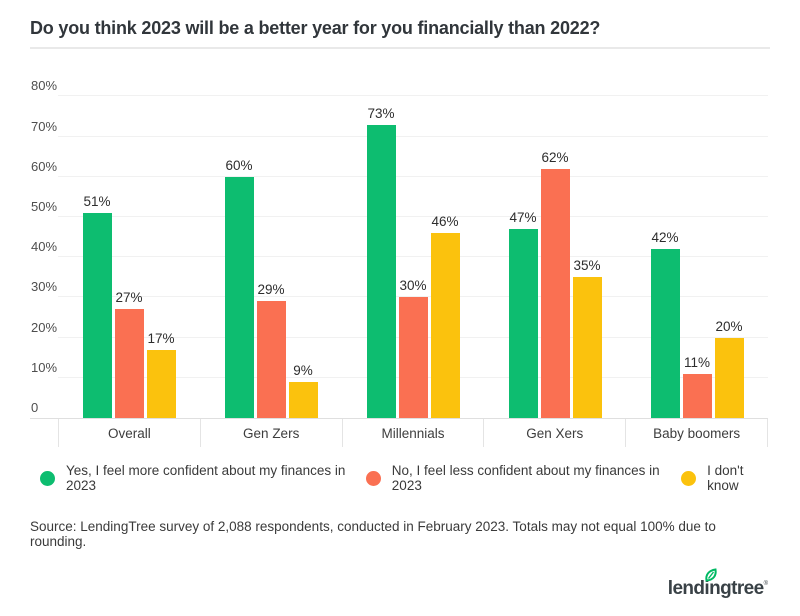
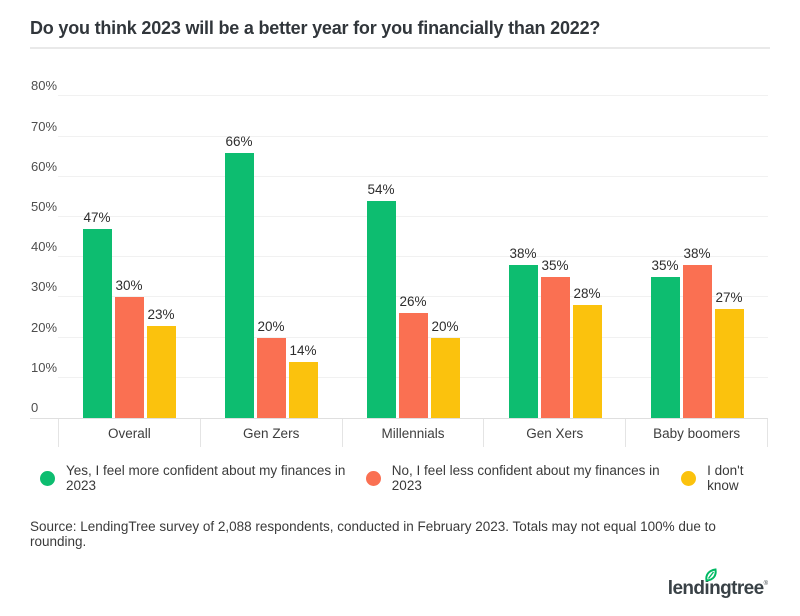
Yes, I feel more confident about my finances in 2023/Overall: 51% -> 47%
No, I feel less confident about my finances in 2023/Overall: 27% -> 30%
I don't know/Overall: 17% -> 23%
Yes, I feel more confident about my finances in 2023/Gen Zers: 60% -> 66%
No, I feel less confident about my finances in 2023/Gen Zers: 29% -> 20%
I don't know/Gen Zers: 9% -> 14%
Yes, I feel more confident about my finances in 2023/Millennials: 73% -> 54%
No, I feel less confident about my finances in 2023/Millennials: 30% -> 26%
I don't know/Millennials: 46% -> 20%
Yes, I feel more confident about my finances in 2023/Gen Xers: 47% -> 38%
No, I feel less confident about my finances in 2023/Gen Xers: 62% -> 35%
I don't know/Gen Xers: 35% -> 28%
Yes, I feel more confident about my finances in 2023/Baby boomers: 42% -> 35%
No, I feel less confident about my finances in 2023/Baby boomers: 11% -> 38%
I don't know/Baby boomers: 20% -> 27%
